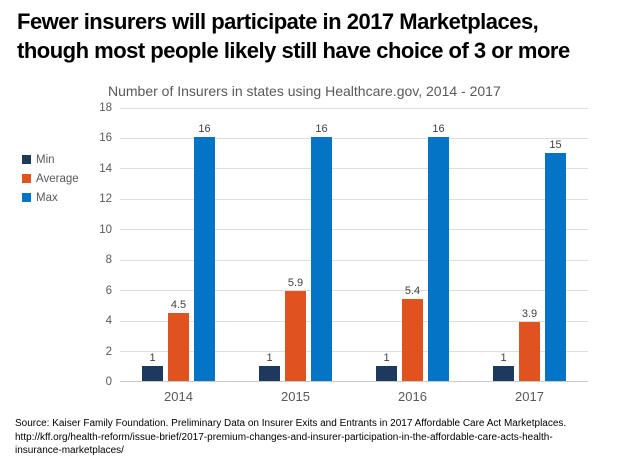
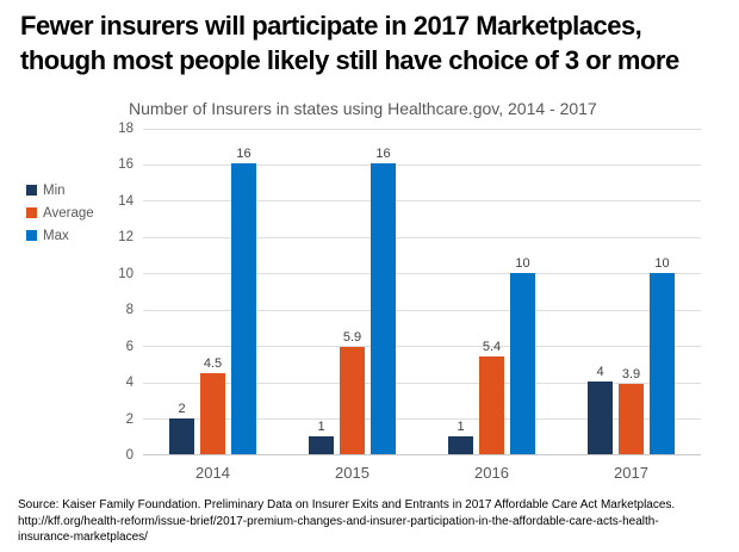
Min/2014: 1 -> 2
Max/2016: 16 -> 10
Min/2017: 1 -> 4
Max/2017: 15 -> 10
